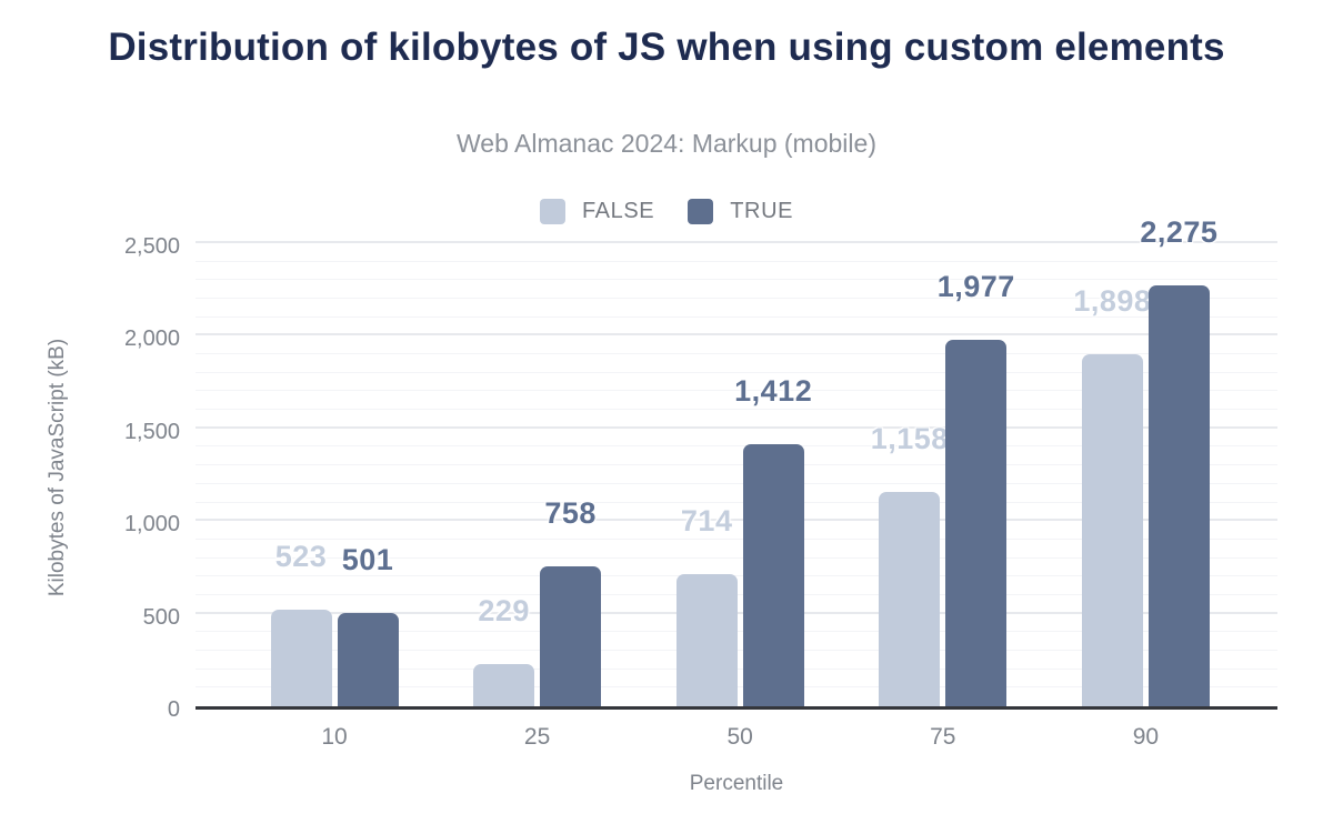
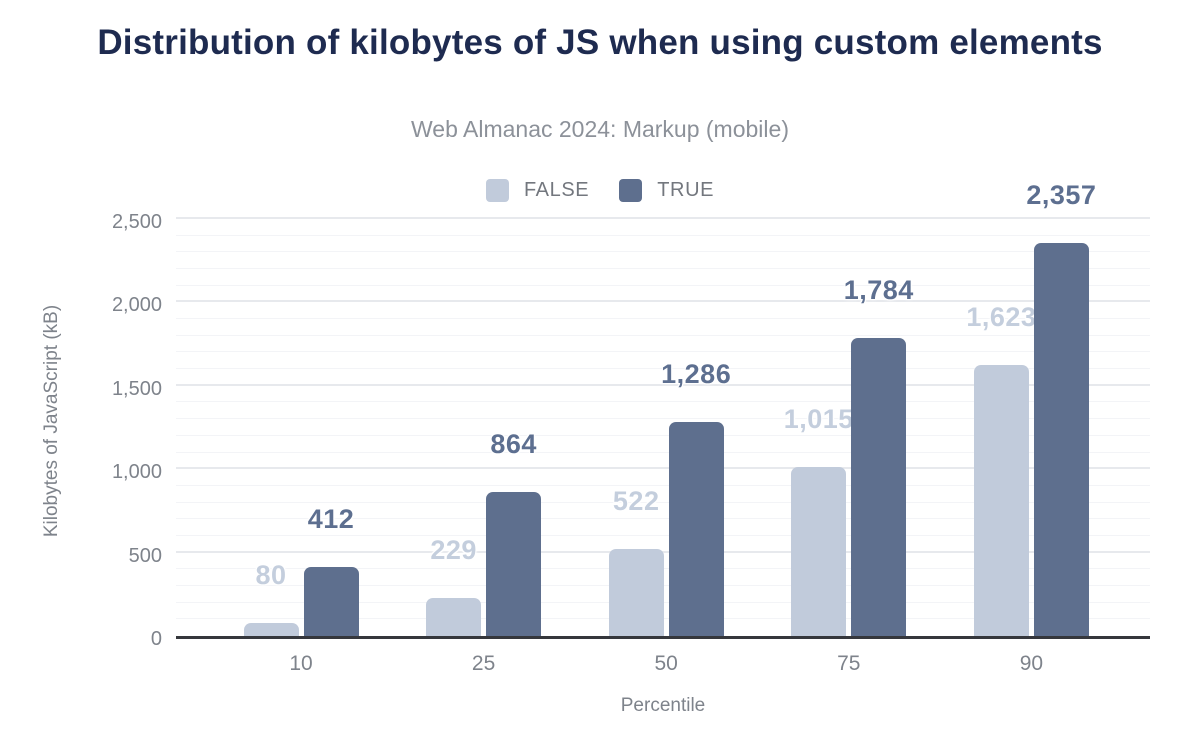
FALSE/10: 523 -> 80
TRUE/10: 501 -> 412
TRUE/25: 758 -> 864
FALSE/50: 714 -> 522
TRUE/50: 1,412 -> 1,286
FALSE/75: 1,158 -> 1,015
TRUE/75: 1,977 -> 1,784
FALSE/90: 1,898 -> 1,623
TRUE/90: 2,275 -> 2,357
